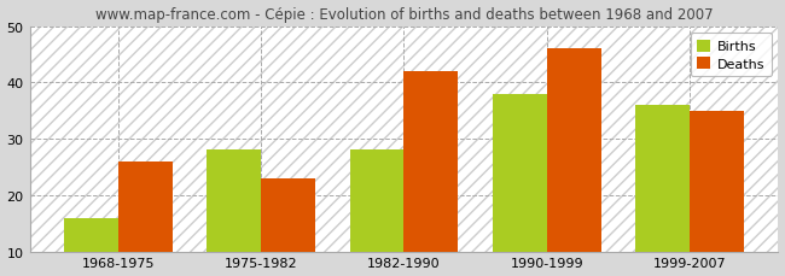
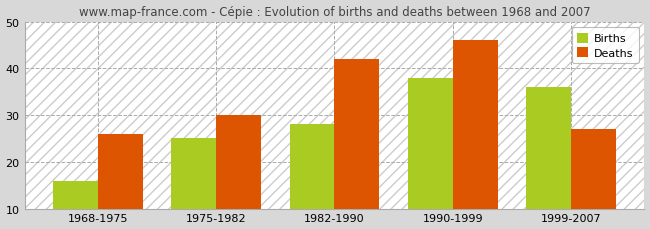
Births/1975-1982: 28 -> 25
Deaths/1975-1982: 23 -> 30
Deaths/1999-2007: 35 -> 27
